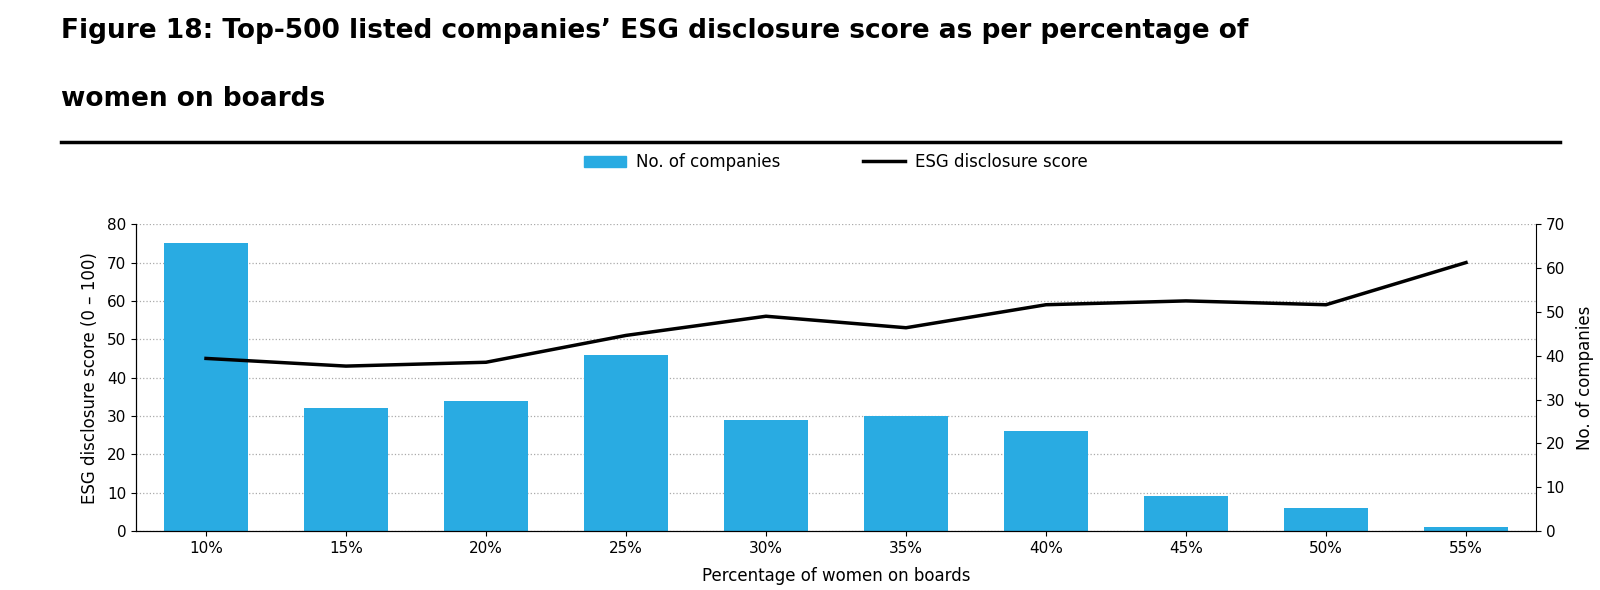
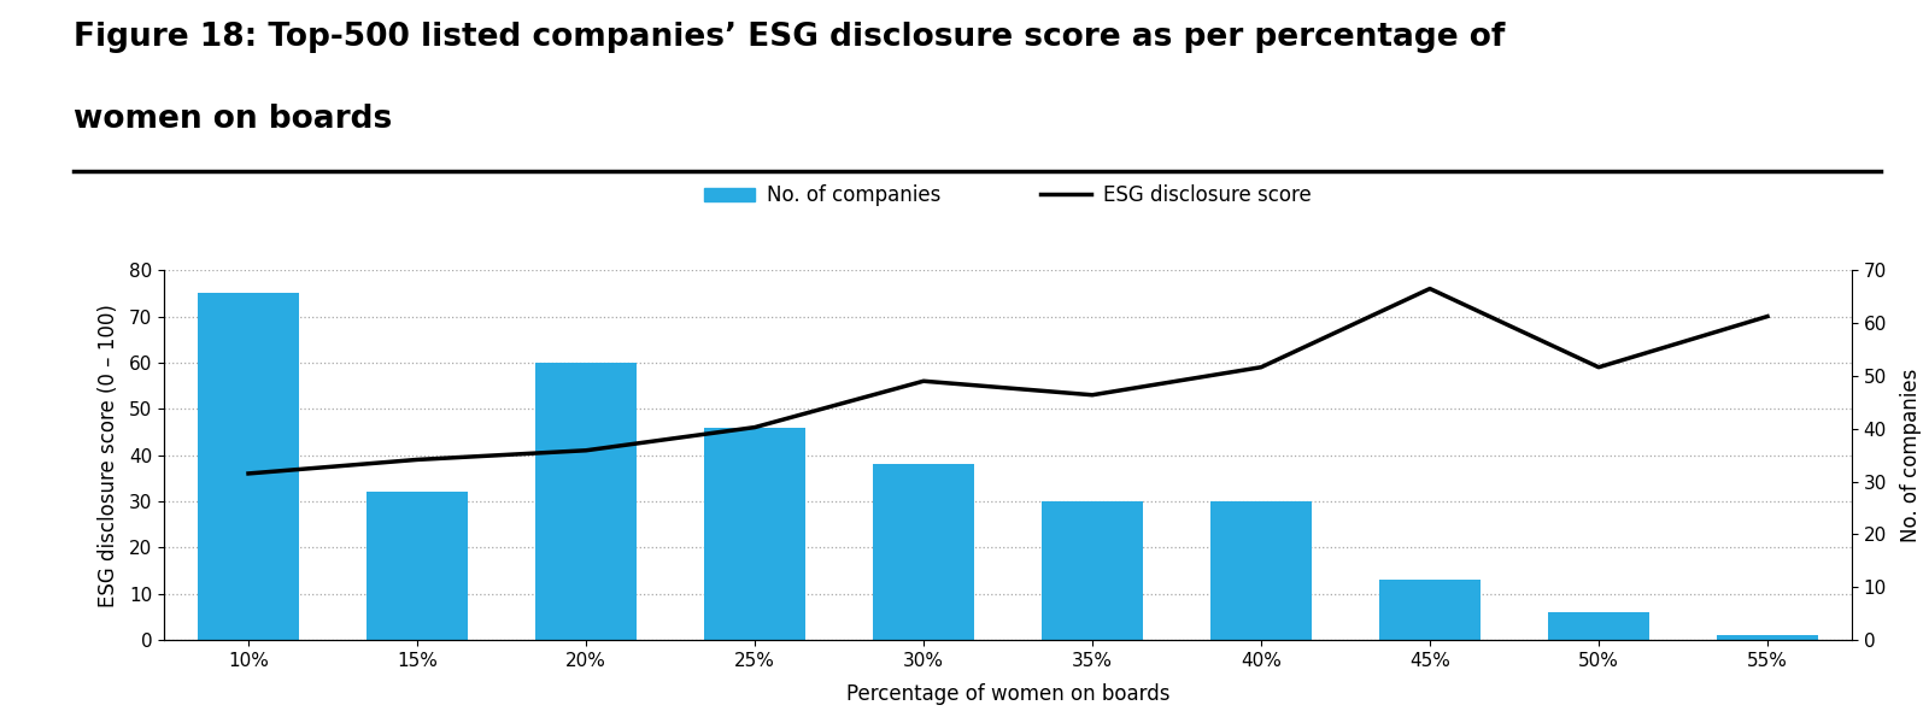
ESG disclosure score/10%: 45 -> 36
ESG disclosure score/15%: 43 -> 39
No. of companies/20%: 34 -> 60
ESG disclosure score/20%: 44 -> 41
ESG disclosure score/25%: 51 -> 46
No. of companies/30%: 29 -> 38
No. of companies/40%: 26 -> 30
No. of companies/45%: 9 -> 13
ESG disclosure score/45%: 60 -> 76
